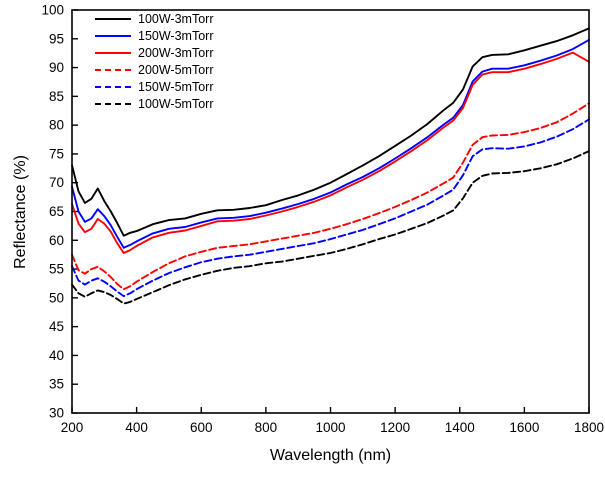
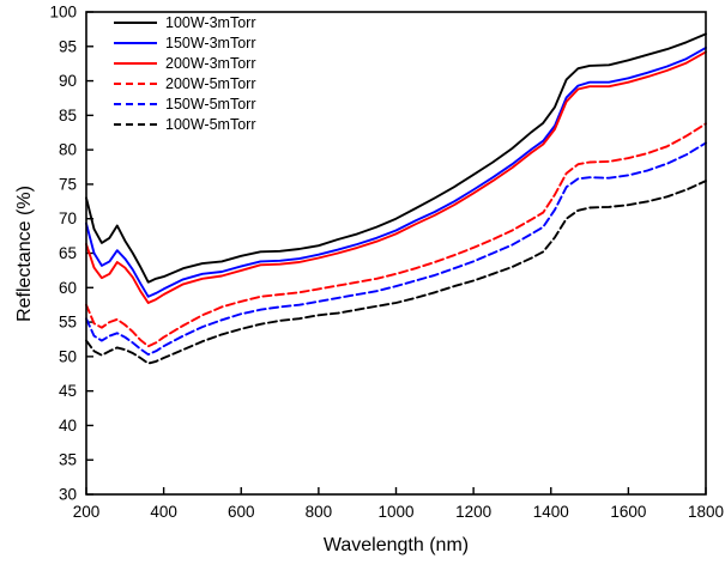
200W-3mTorr/1800: 91 -> 94
